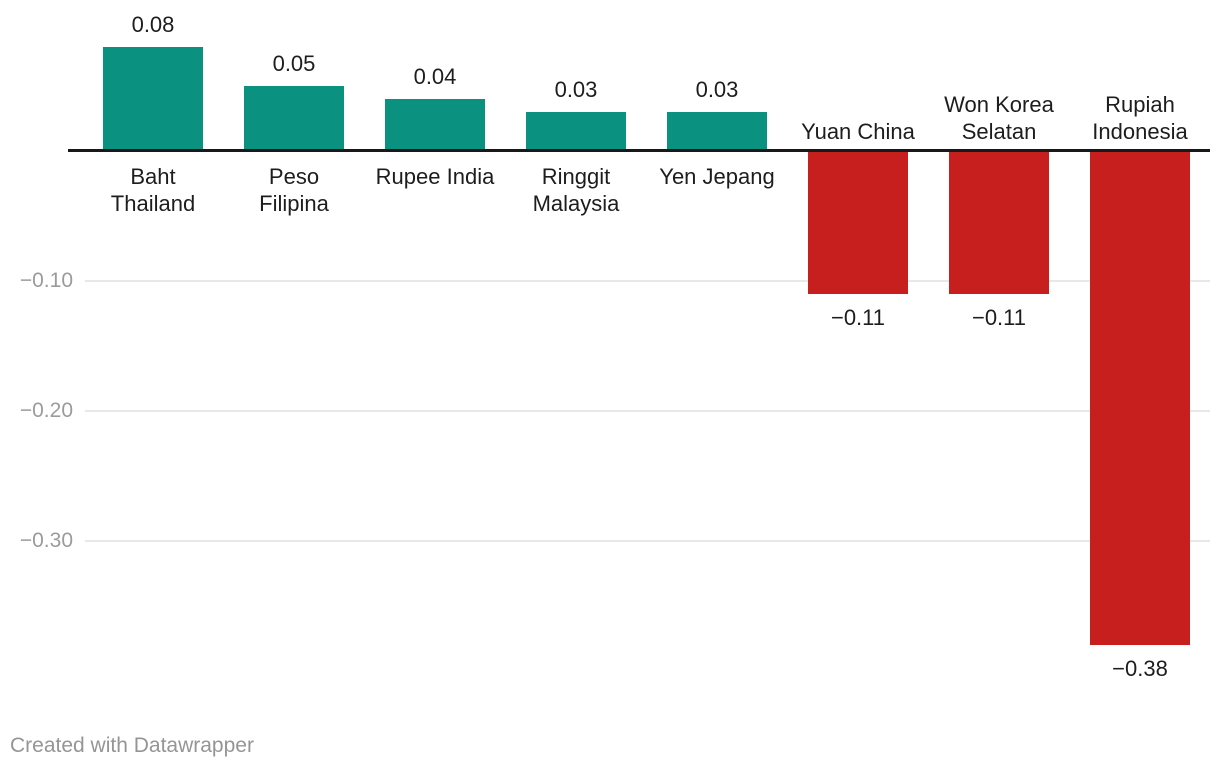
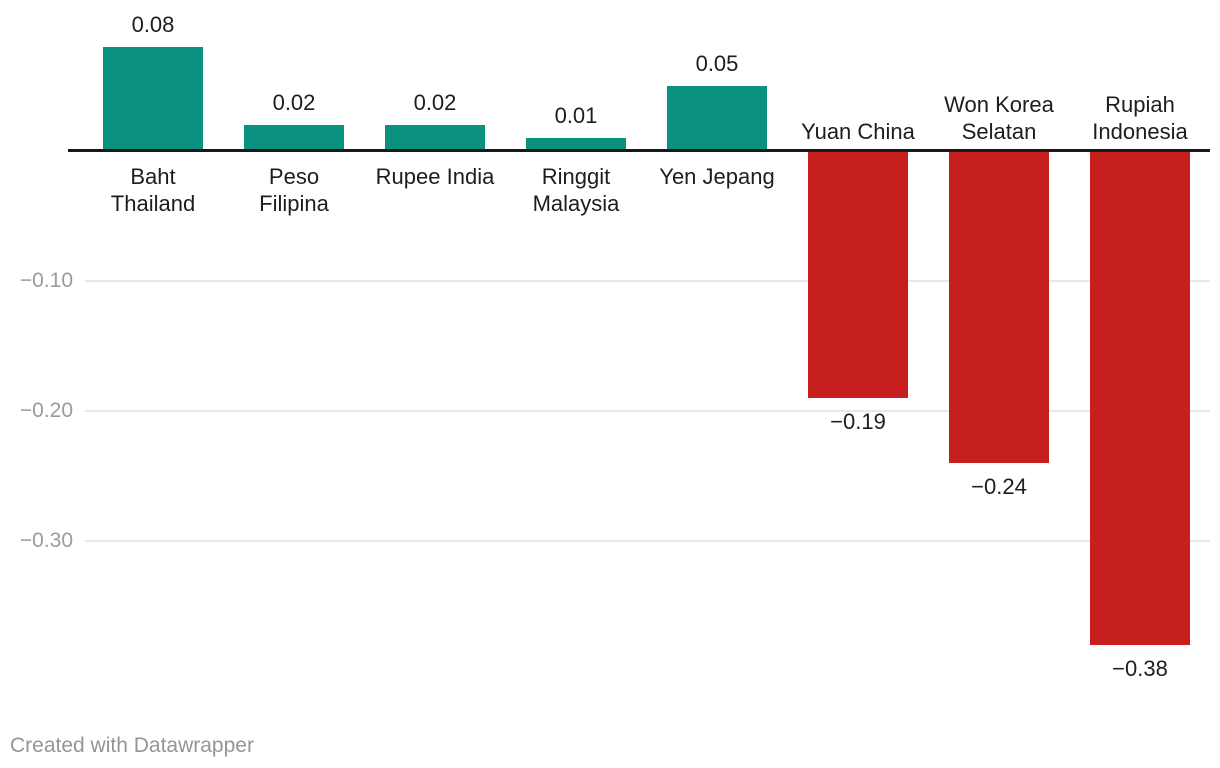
Peso Filipina: 0.05 -> 0.02
Rupee India: 0.04 -> 0.02
Ringgit Malaysia: 0.03 -> 0.01
Yen Jepang: 0.03 -> 0.05
Yuan China: −0.11 -> −0.19
Won Korea Selatan: −0.11 -> −0.24
